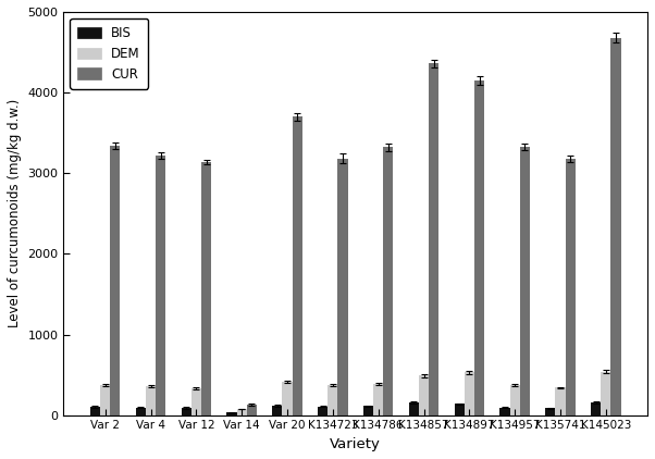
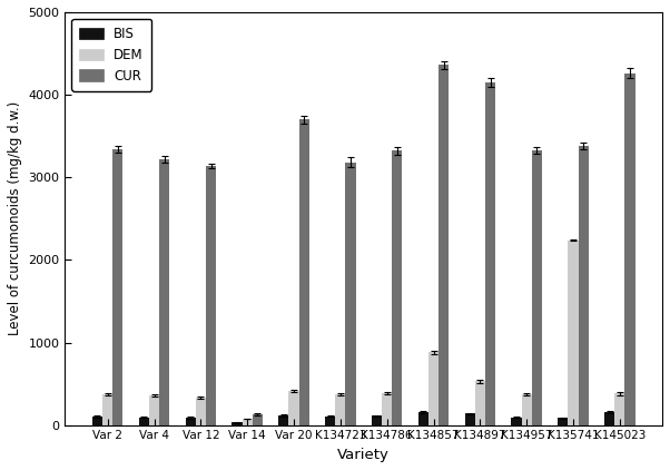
DEM/K134857: 490 -> 880
DEM/K135741: 340 -> 2240
CUR/K135741: 3180 -> 3380
DEM/K145023: 540 -> 380
CUR/K145023: 4680 -> 4260
